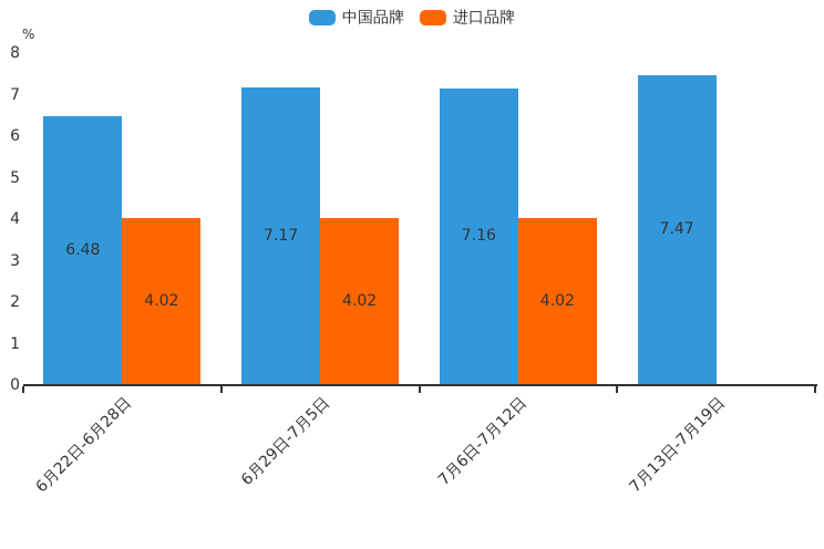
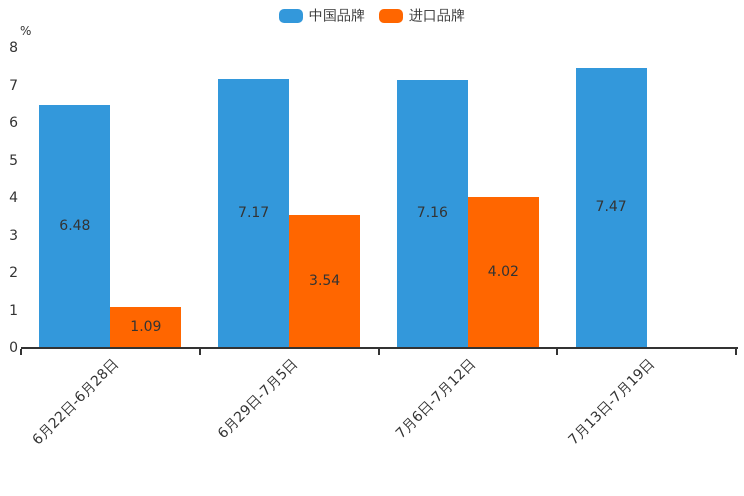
进口品牌/6月22日-6月28日: 4.02 -> 1.09
进口品牌/6月29日-7月5日: 4.02 -> 3.54
